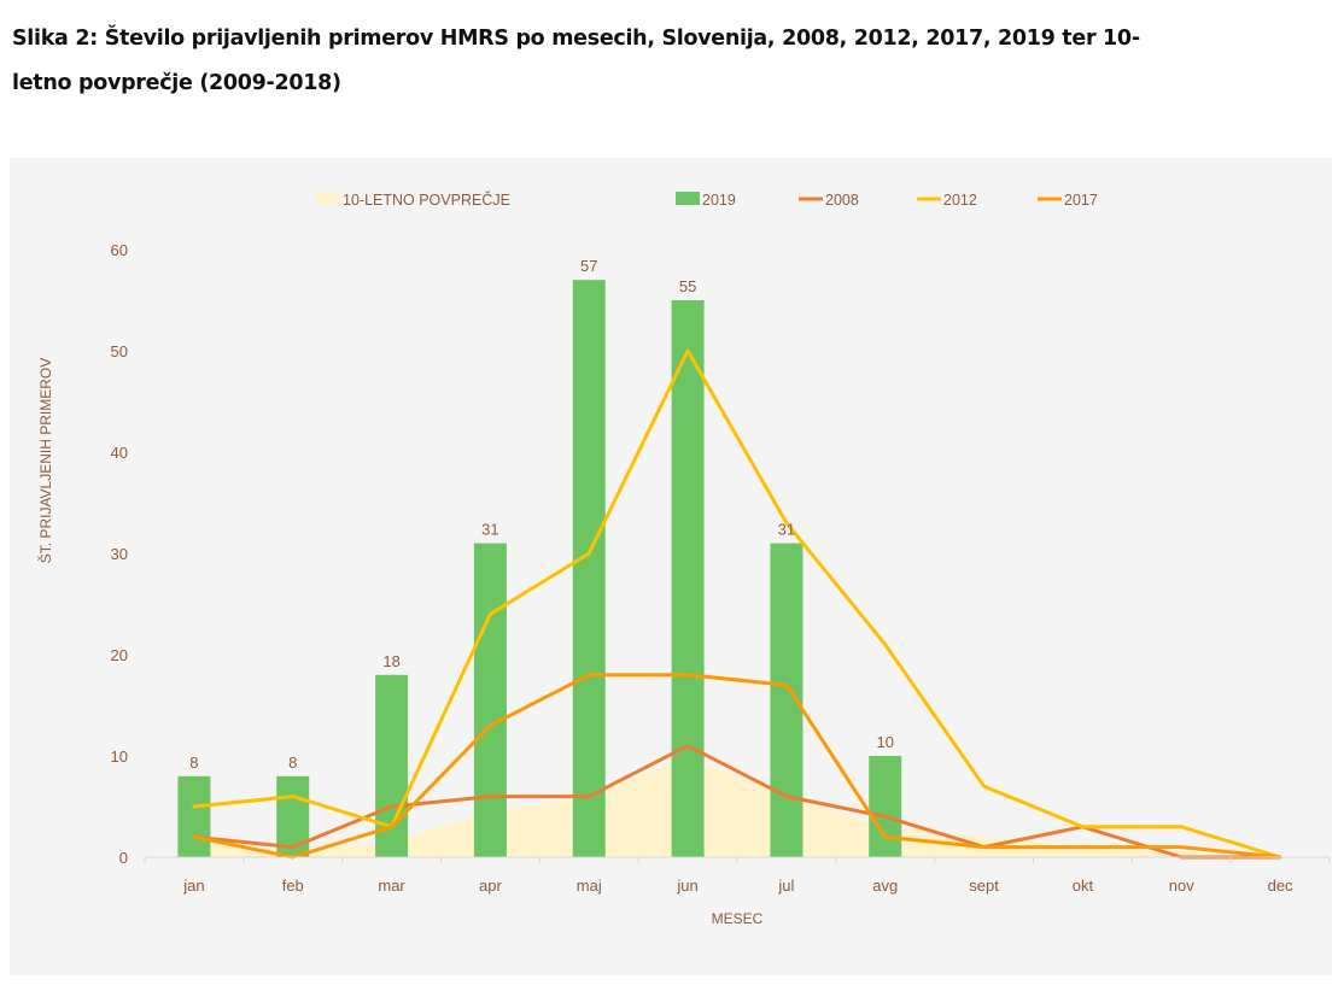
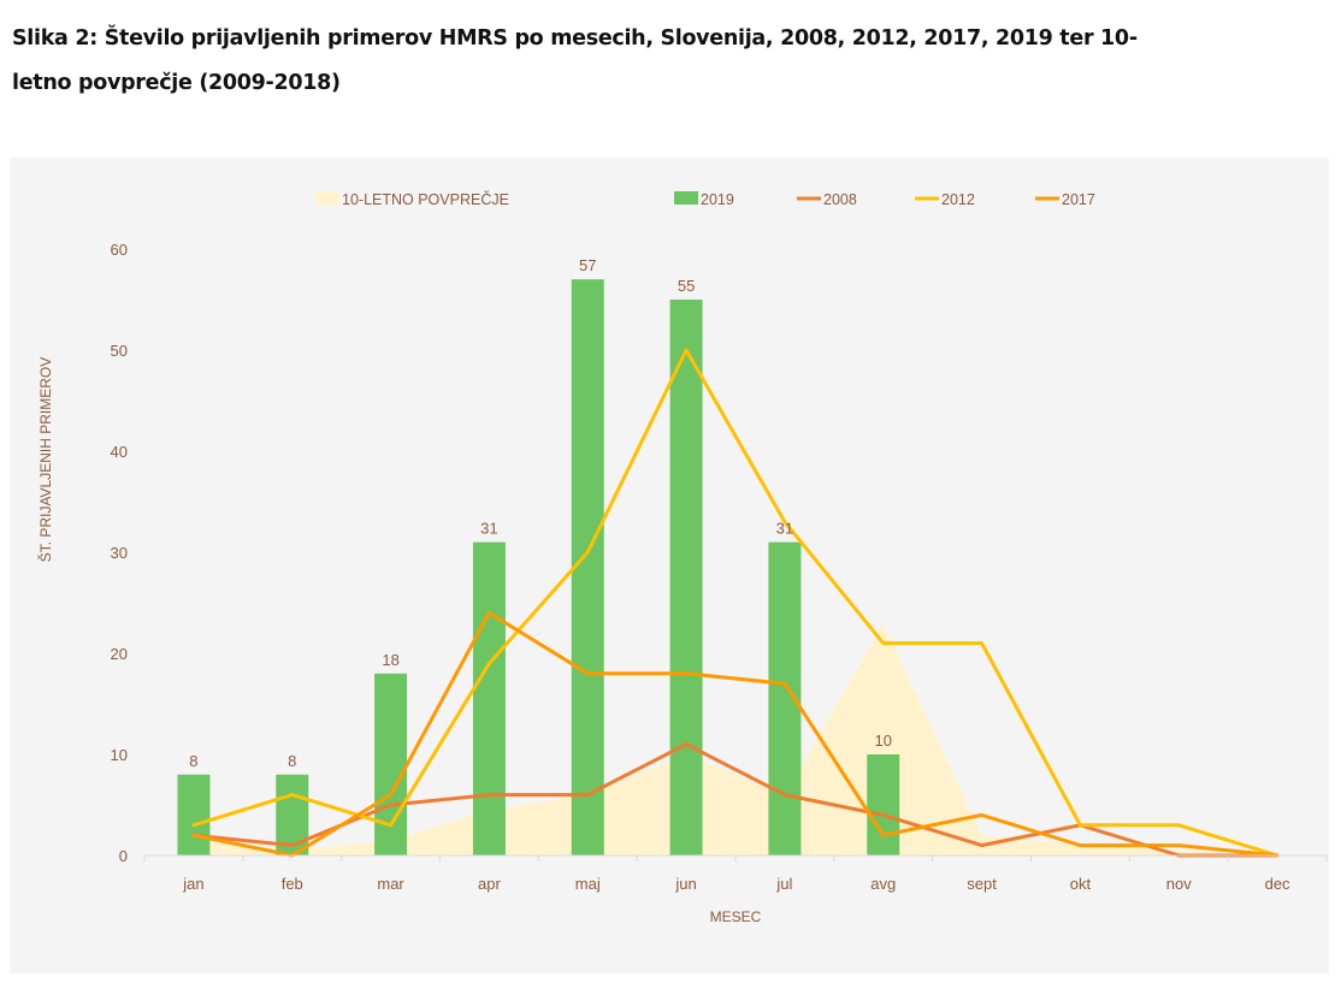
2012/jan: 5 -> 3
2017/mar: 3 -> 6
2012/apr: 24 -> 19
2017/apr: 13 -> 24
10-LETNO POVPREČJE/avg: 3 -> 23
2012/sept: 7 -> 21
2017/sept: 1 -> 4
